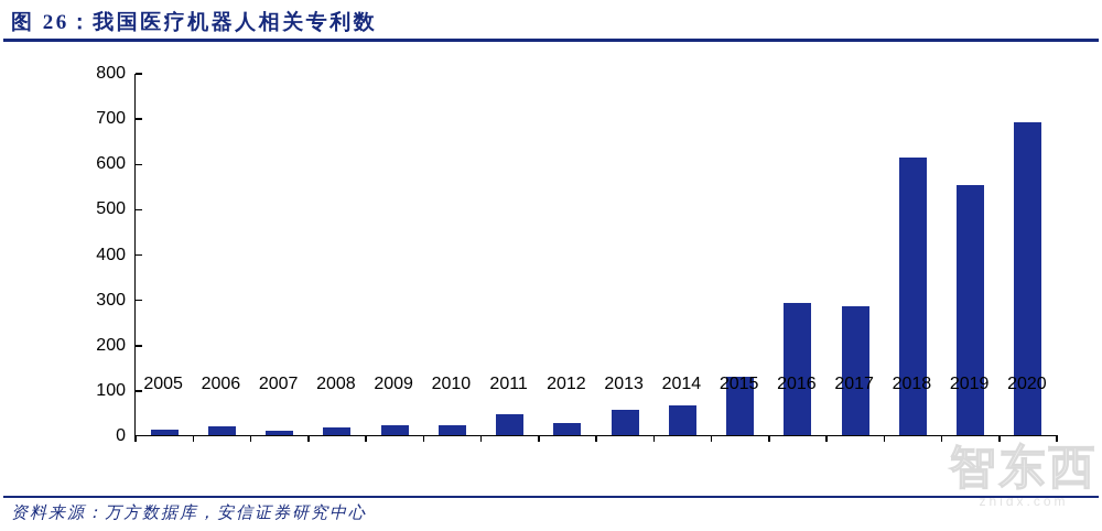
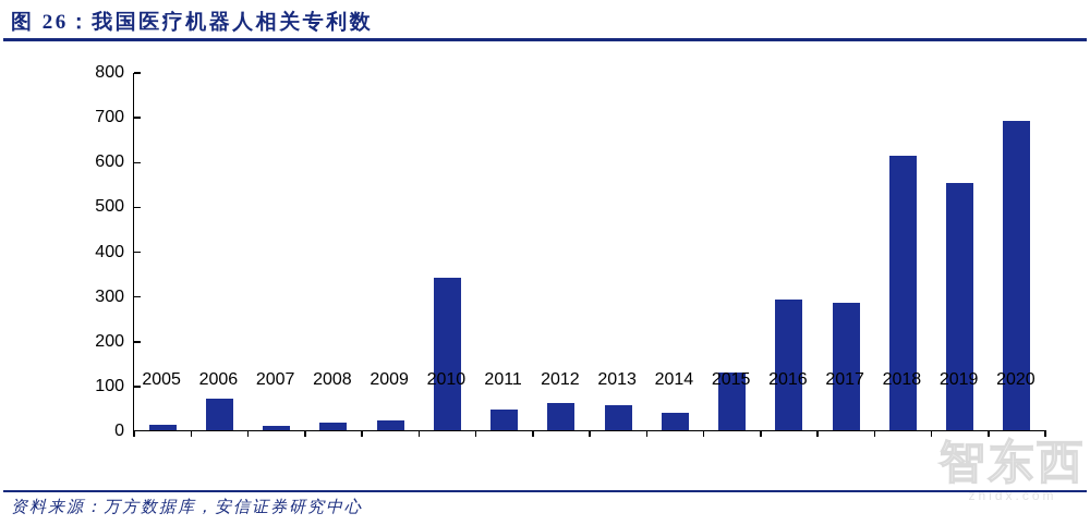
2006: 20 -> 70
2010: 20 -> 340
2012: 30 -> 60
2014: 60 -> 40
